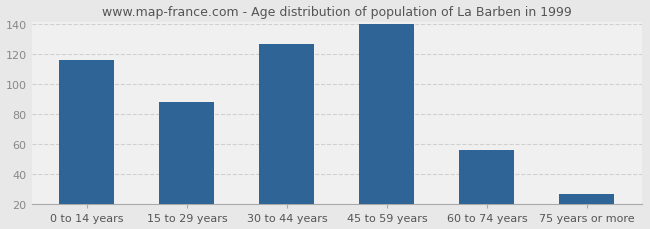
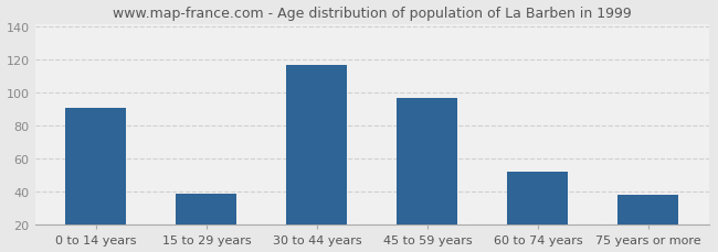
0 to 14 years: 116 -> 91
15 to 29 years: 88 -> 39
30 to 44 years: 127 -> 117
45 to 59 years: 140 -> 97
60 to 74 years: 56 -> 52
75 years or more: 27 -> 38
